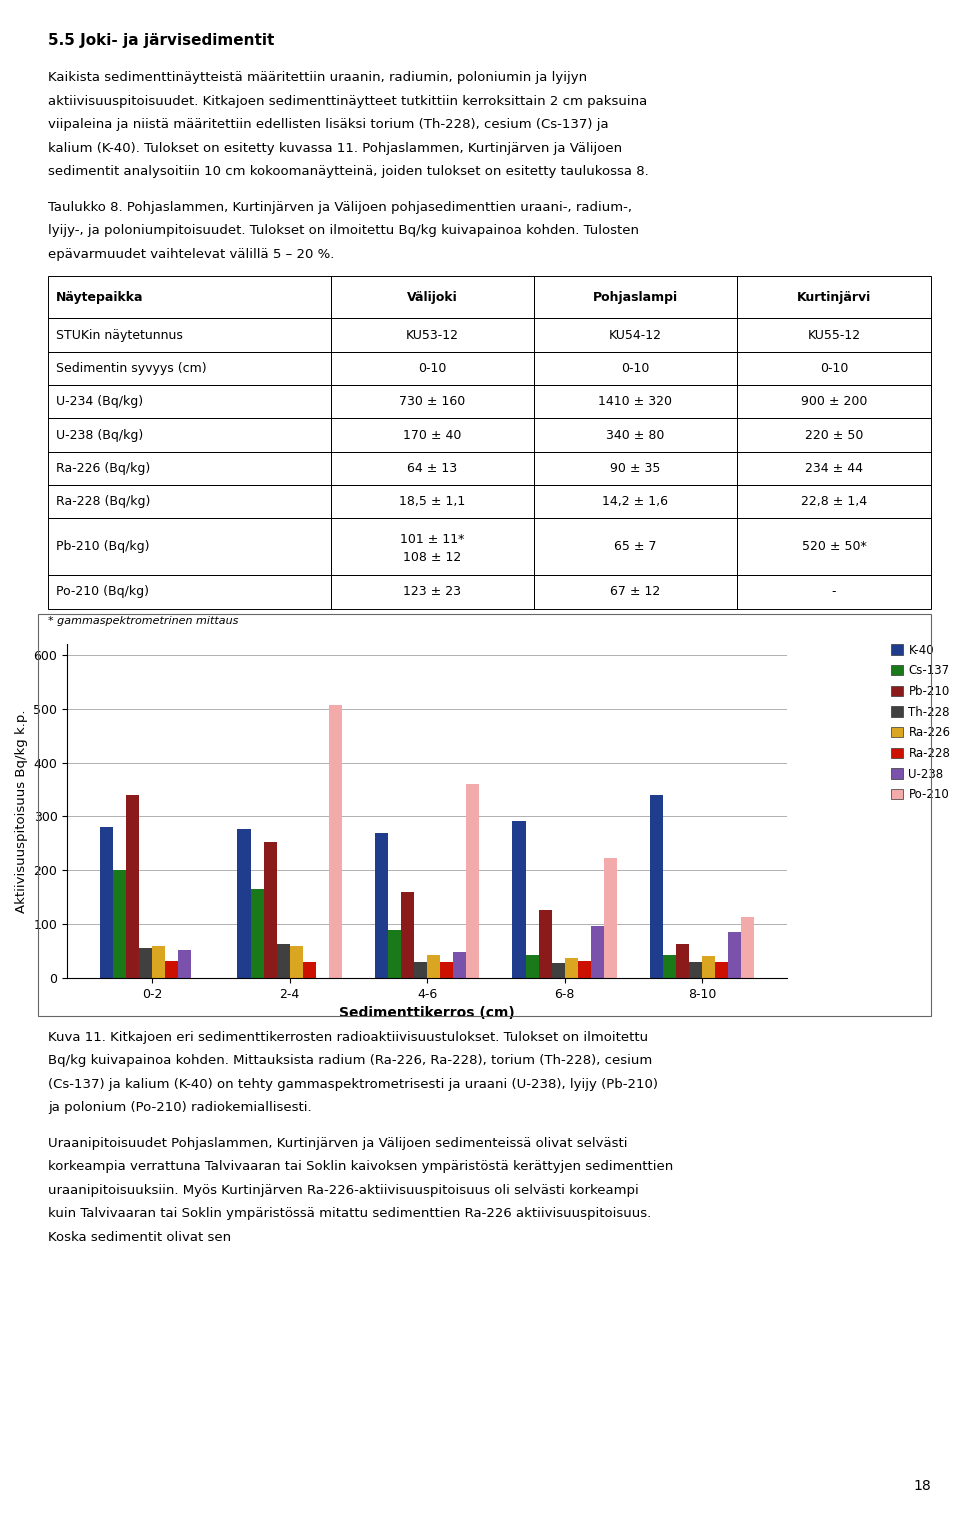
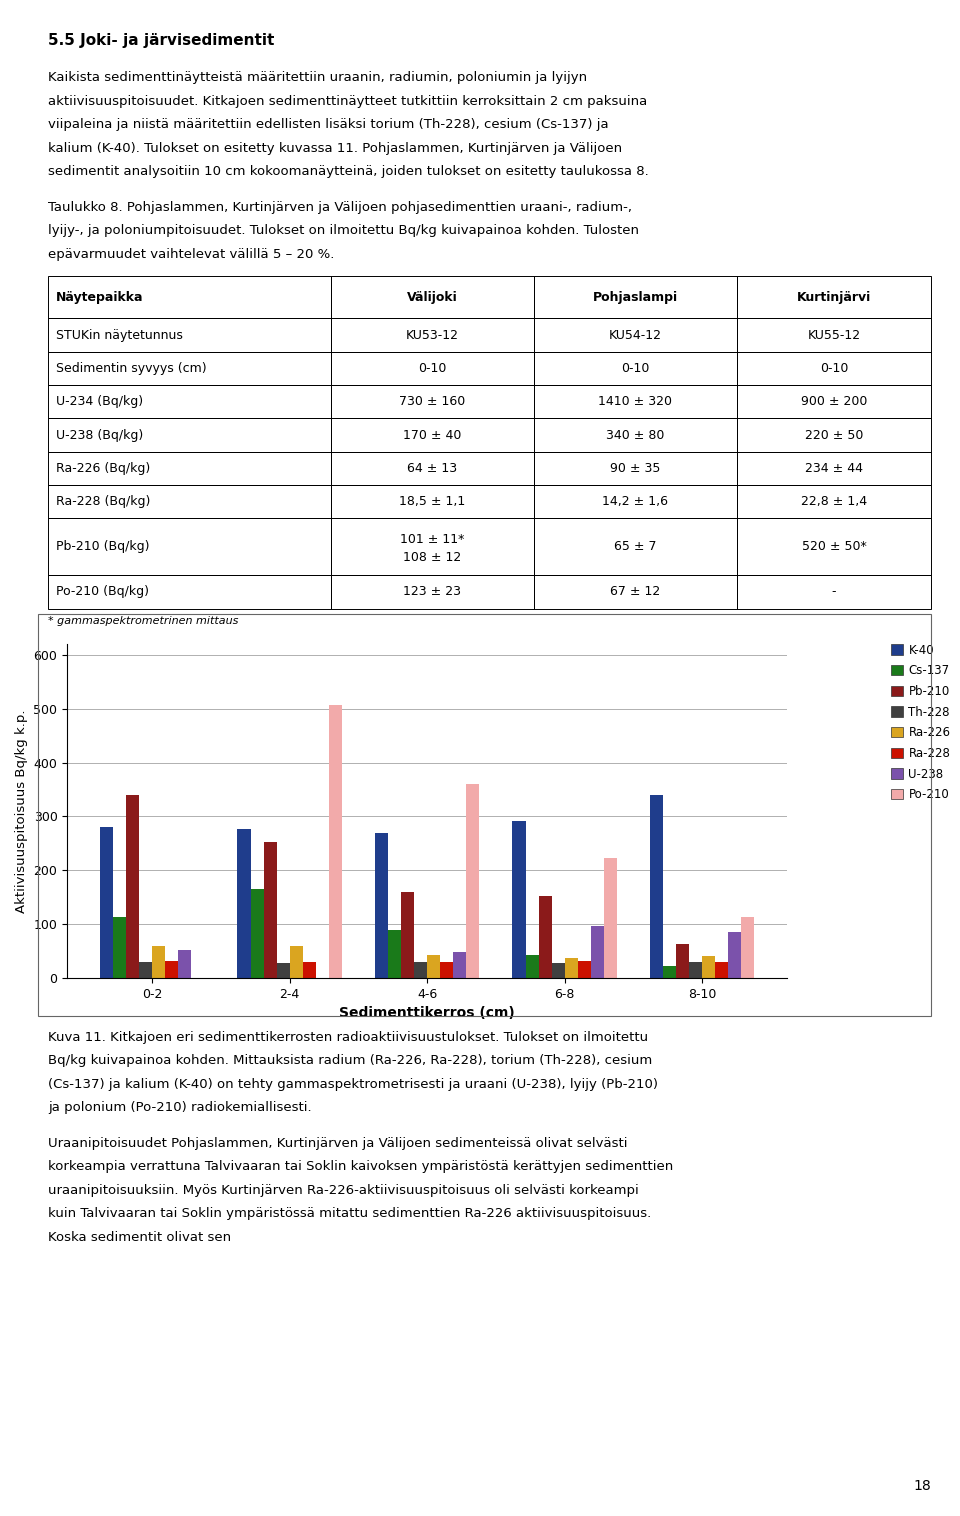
Cs-137/0-2: 200 -> 113
Th-228/0-2: 56 -> 30
Th-228/2-4: 62 -> 28
Pb-210/6-8: 126 -> 153
Cs-137/8-10: 42 -> 22
